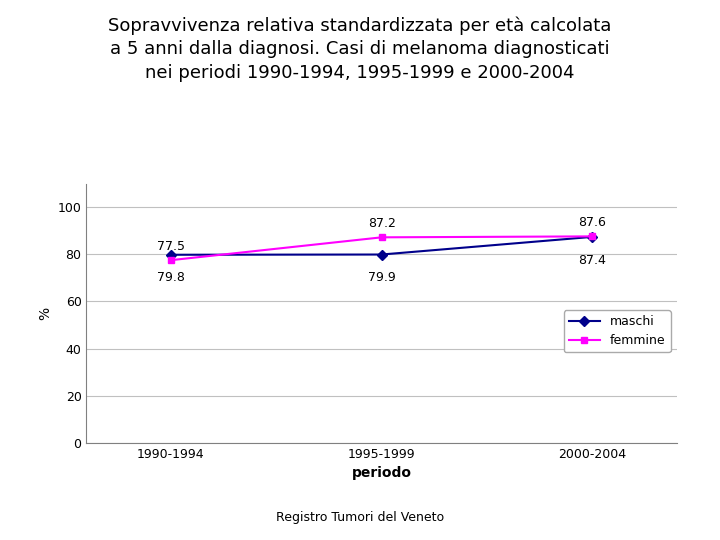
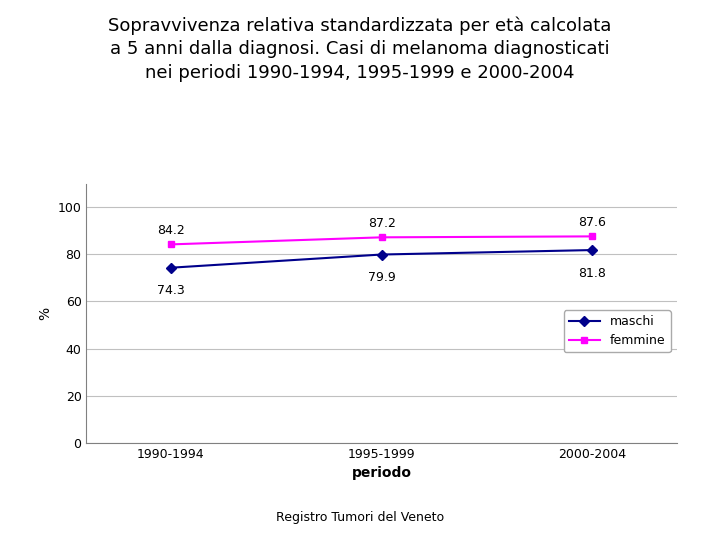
maschi/1990-1994: 79.8 -> 74.3
femmine/1990-1994: 77.5 -> 84.2
maschi/2000-2004: 87.4 -> 81.8
